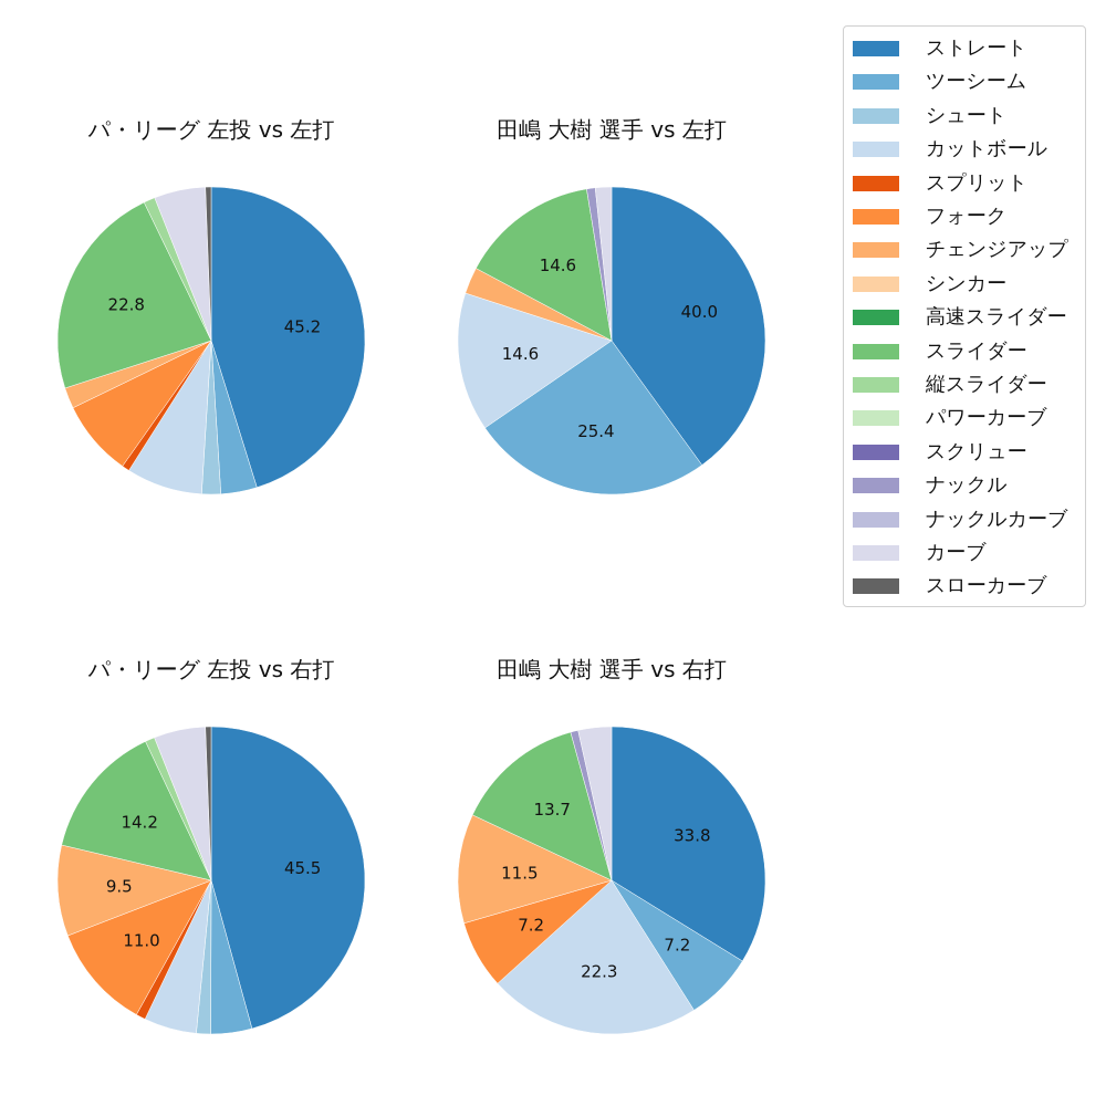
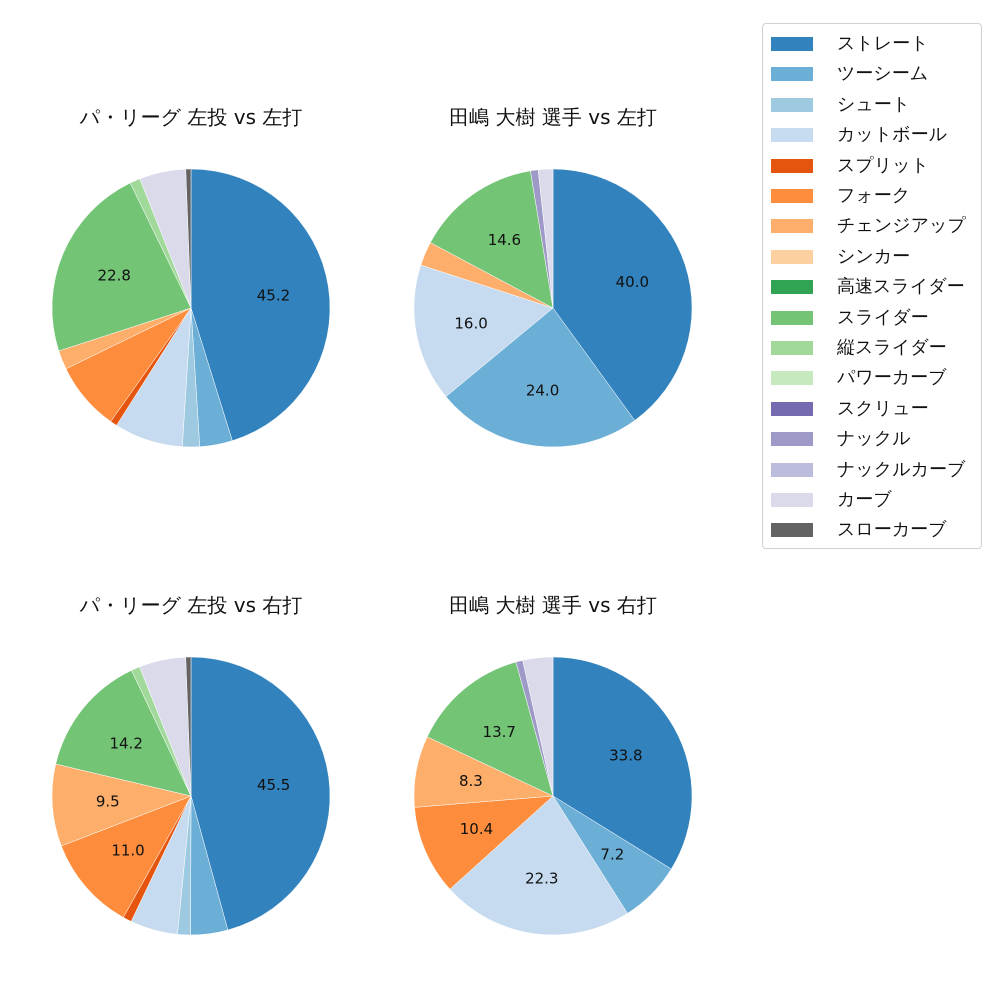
田嶋 大樹 選手 vs 左打/ツーシーム: 25.4 -> 24.0
田嶋 大樹 選手 vs 左打/カットボール: 14.6 -> 16.0
田嶋 大樹 選手 vs 右打/フォーク: 7.2 -> 10.4
田嶋 大樹 選手 vs 右打/チェンジアップ: 11.5 -> 8.3
